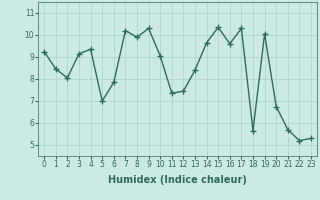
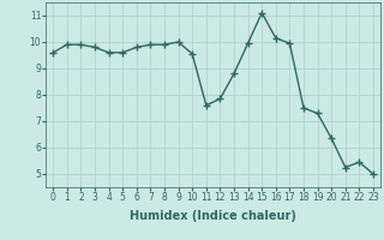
0: 9.25 -> 9.60
1: 8.45 -> 9.90
2: 8.05 -> 9.90
3: 9.15 -> 9.80
4: 9.35 -> 9.60
5: 7.00 -> 9.60
6: 7.85 -> 9.80
7: 10.20 -> 9.90
9: 10.30 -> 10.00
10: 9.05 -> 9.55
11: 7.35 -> 7.60
12: 7.45 -> 7.85
13: 8.40 -> 8.80
14: 9.65 -> 9.95
15: 10.35 -> 11.10
16: 9.60 -> 10.15
17: 10.30 -> 9.95
18: 5.65 -> 7.50
19: 10.05 -> 7.30
20: 6.75 -> 6.35
21: 5.70 -> 5.25
22: 5.20 -> 5.45
23: 5.30 -> 5.00
